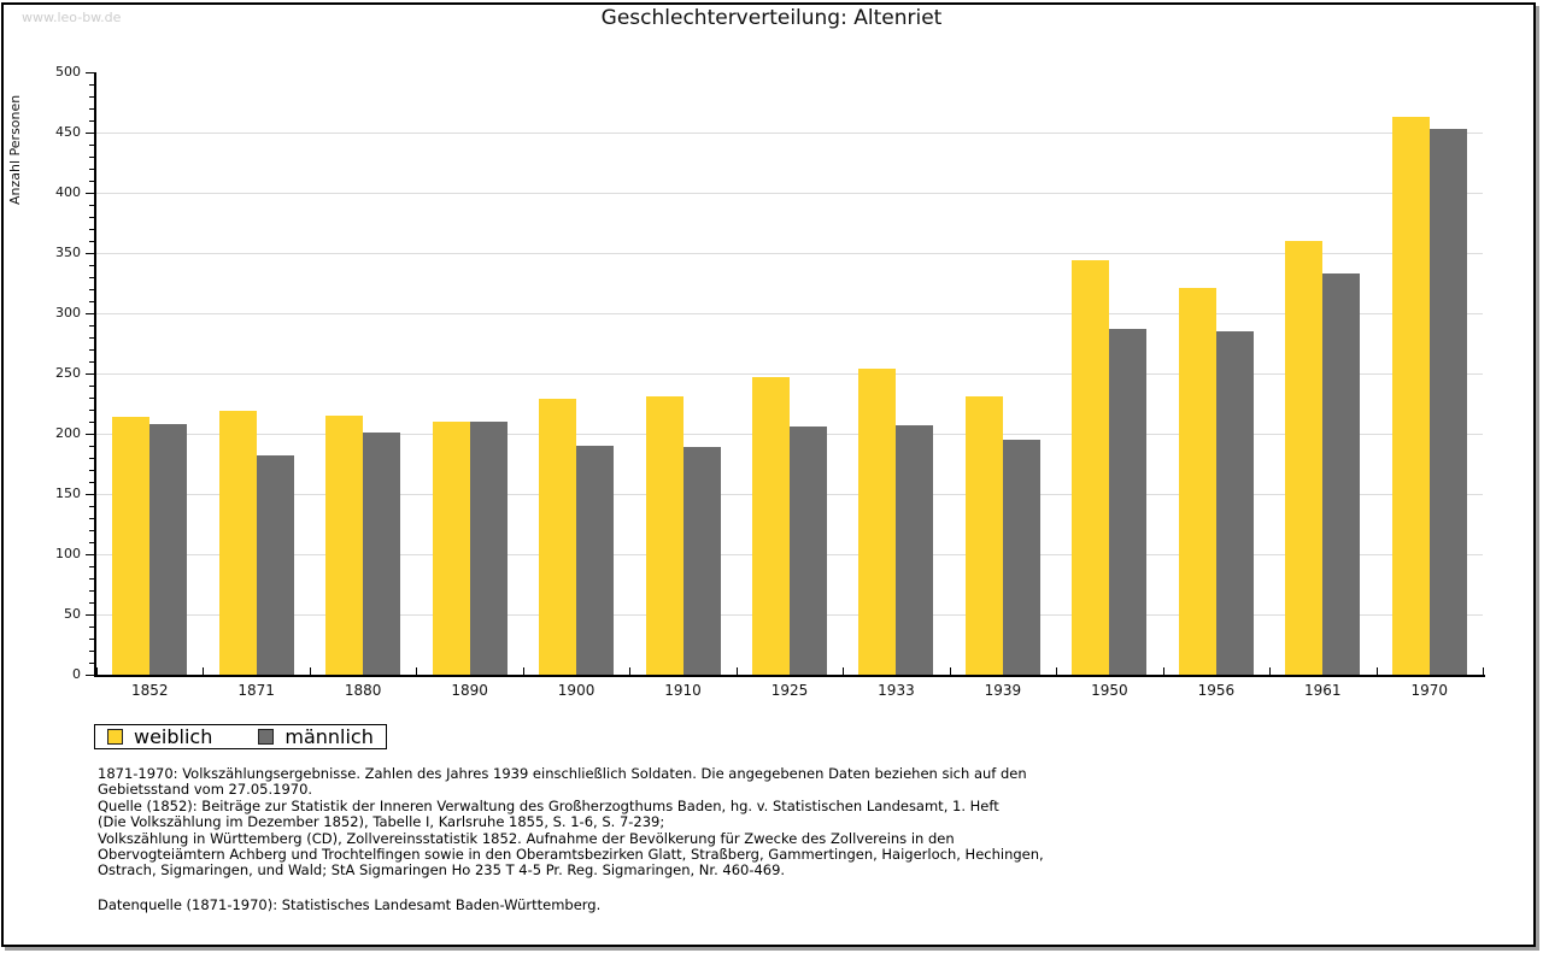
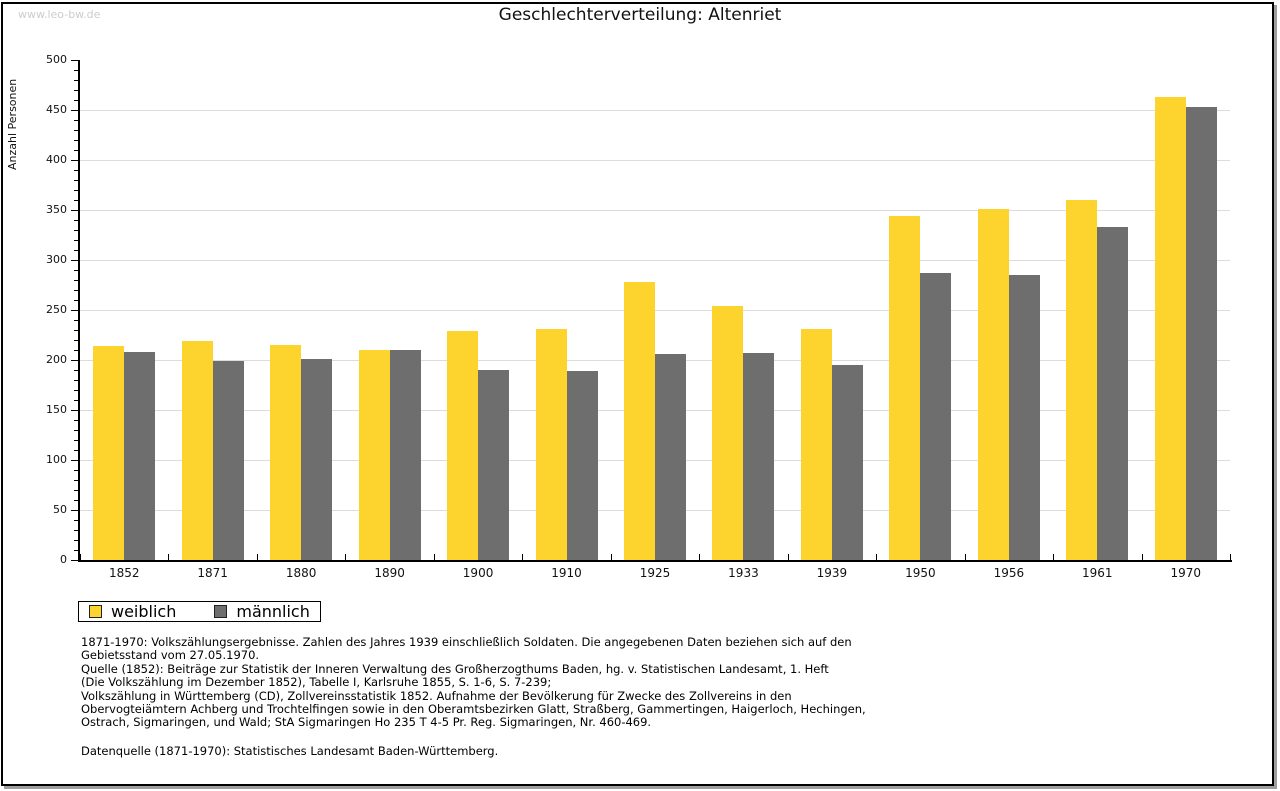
männlich/1871: 182 -> 199
weiblich/1925: 247 -> 278
weiblich/1956: 321 -> 351
